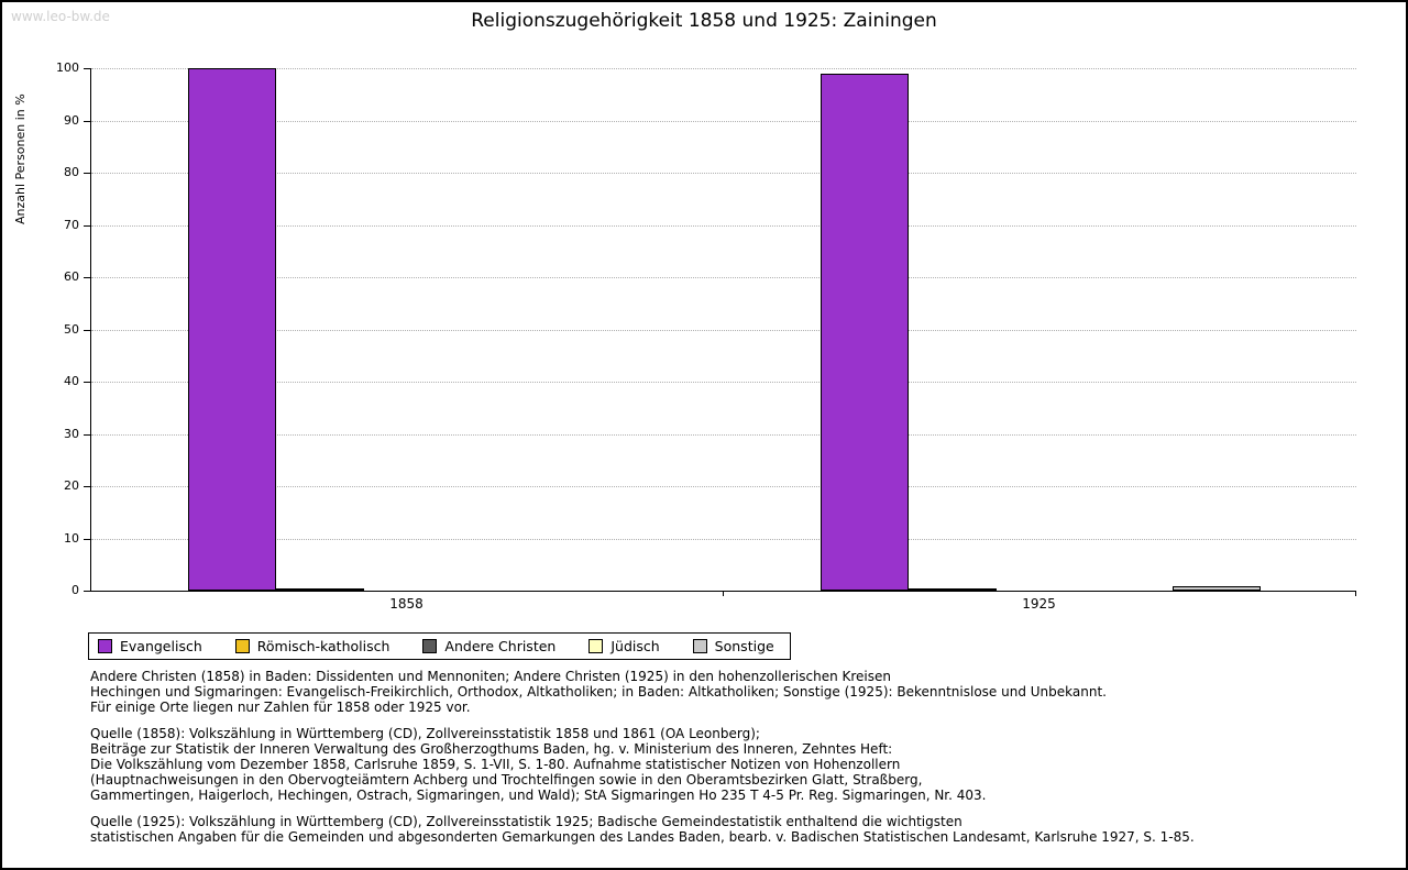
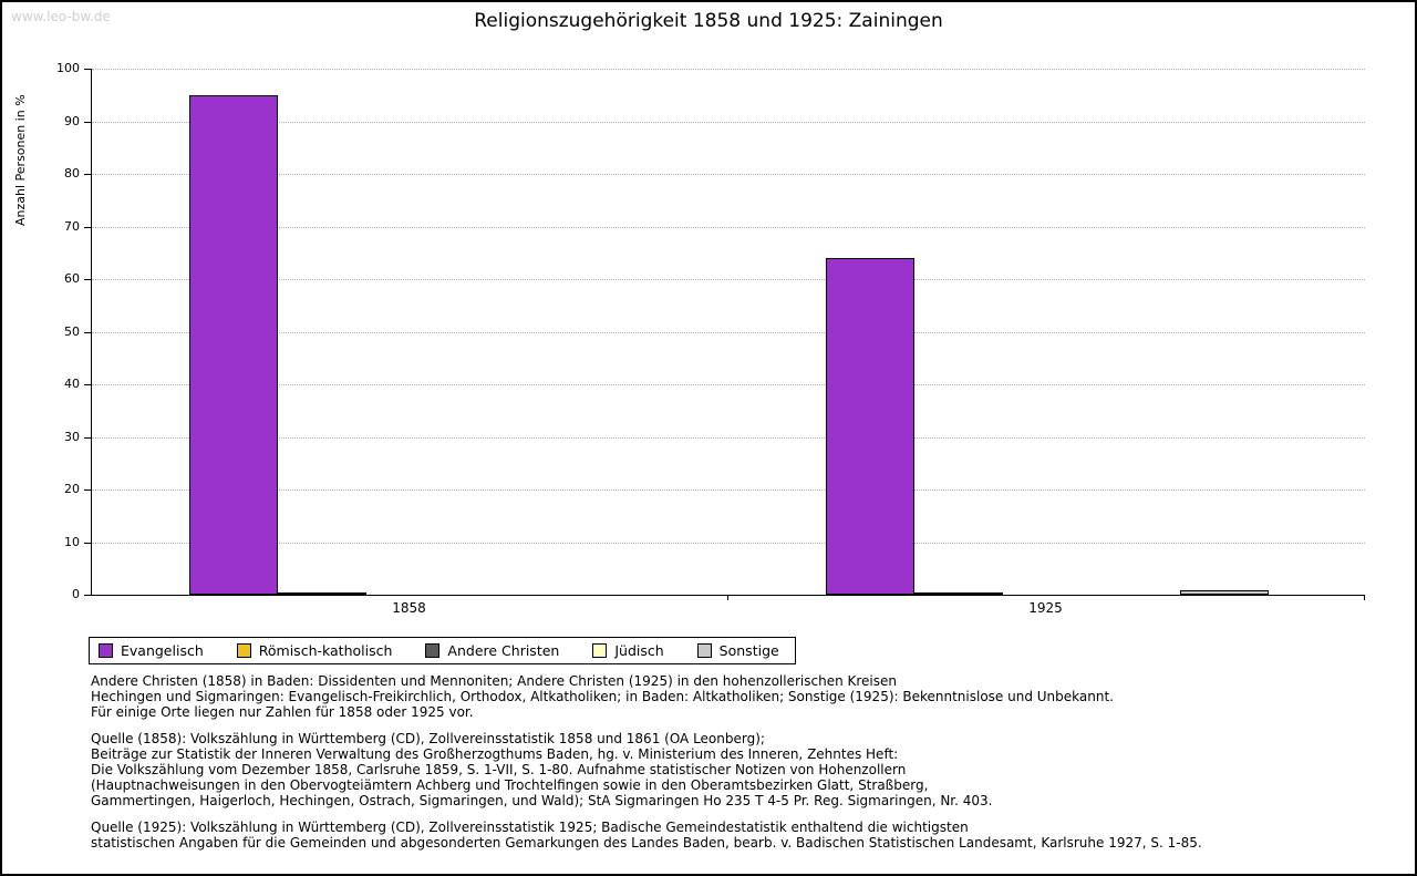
Evangelisch/1858: 100 -> 95
Evangelisch/1925: 99 -> 64
